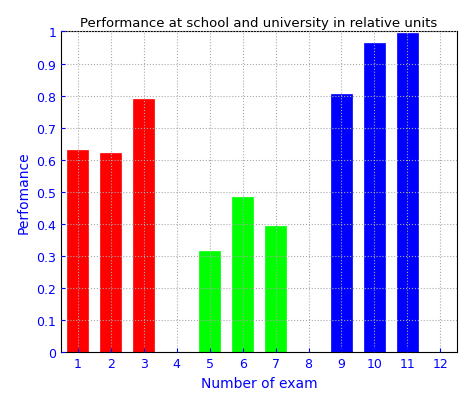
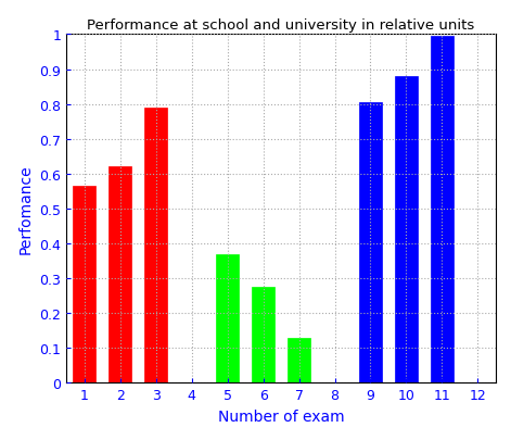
1: 0.630 -> 0.565
5: 0.315 -> 0.370
6: 0.485 -> 0.275
7: 0.395 -> 0.130
10: 0.965 -> 0.880
